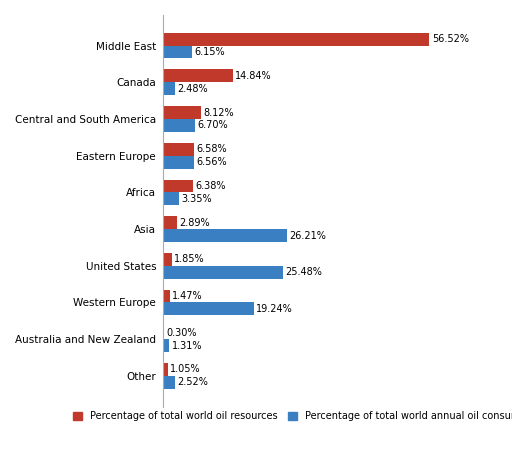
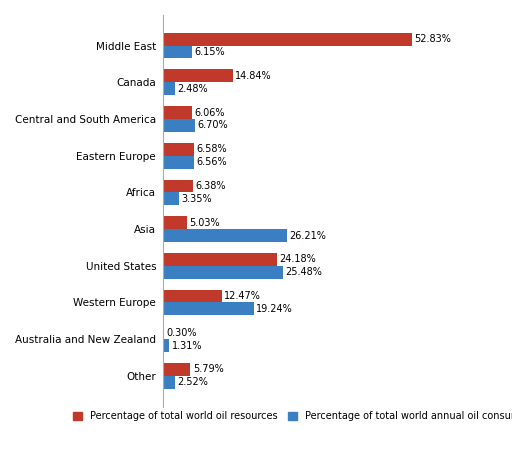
Percentage of total world oil resources/Middle East: 56.52% -> 52.83%
Percentage of total world oil resources/Central and South America: 8.12% -> 6.06%
Percentage of total world oil resources/Asia: 2.89% -> 5.03%
Percentage of total world oil resources/United States: 1.85% -> 24.18%
Percentage of total world oil resources/Western Europe: 1.47% -> 12.47%
Percentage of total world oil resources/Other: 1.05% -> 5.79%
